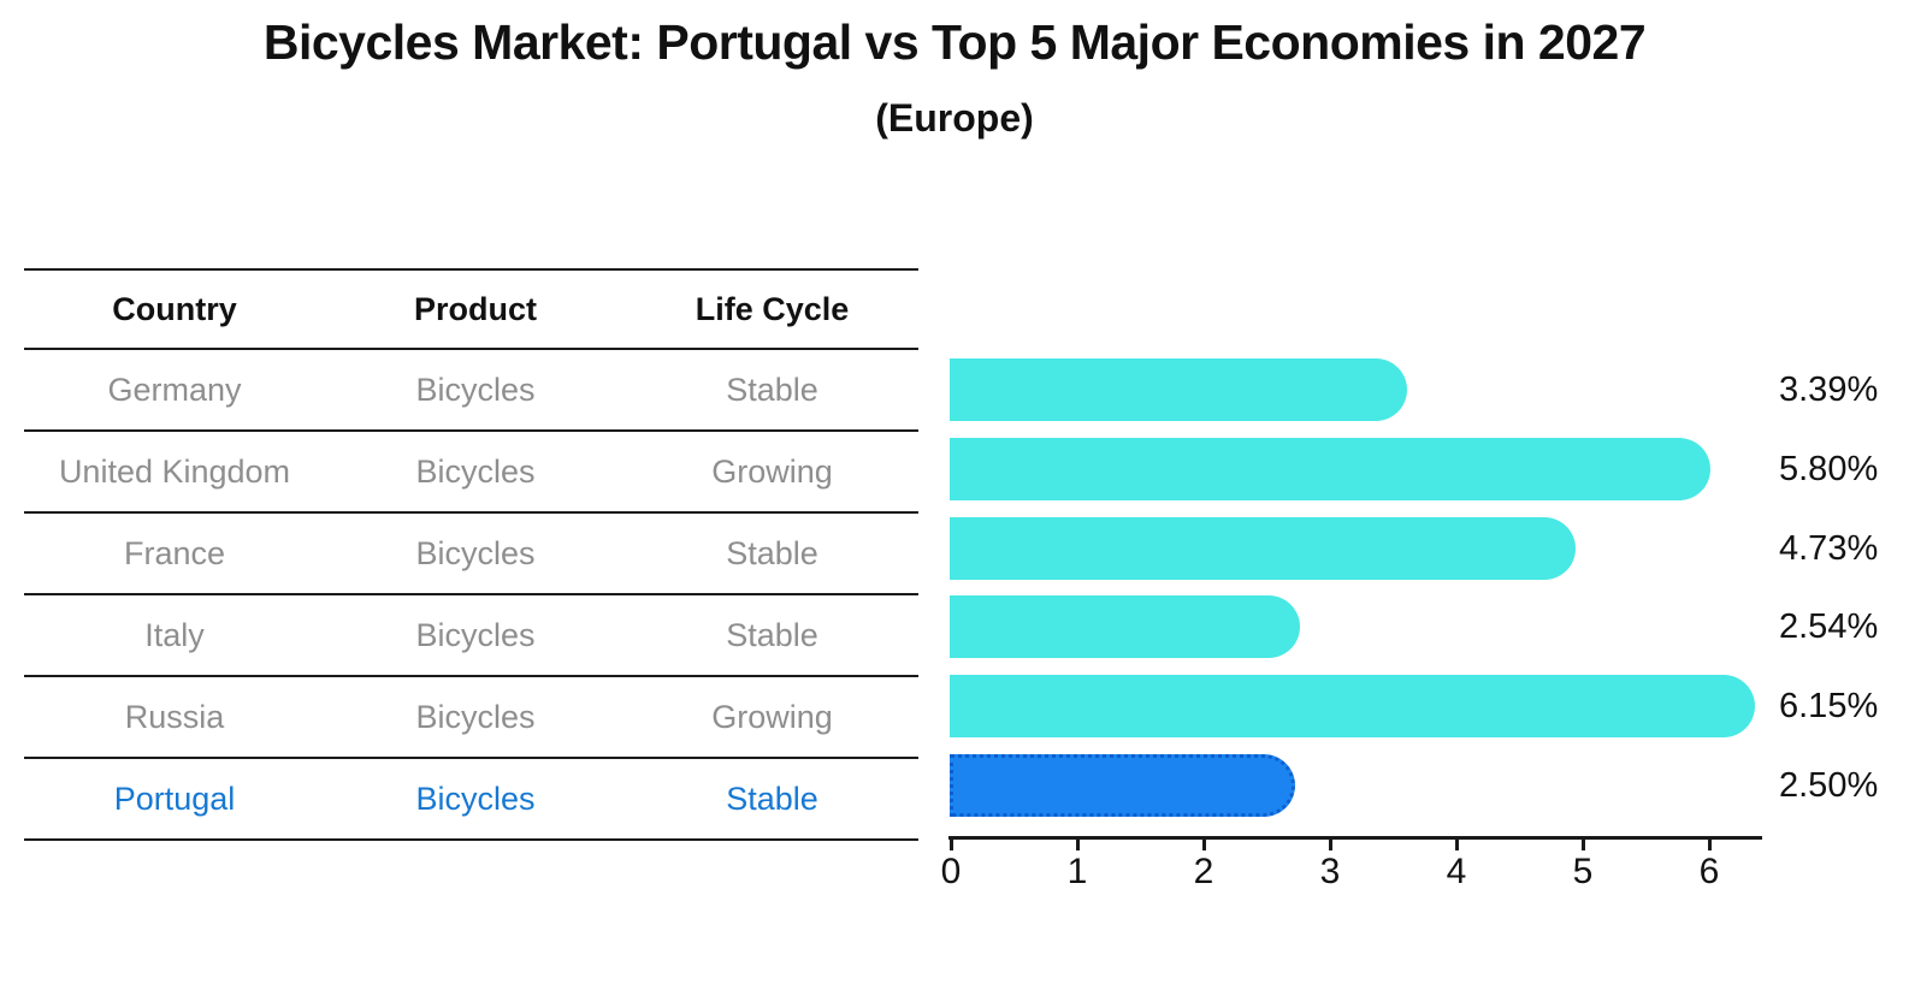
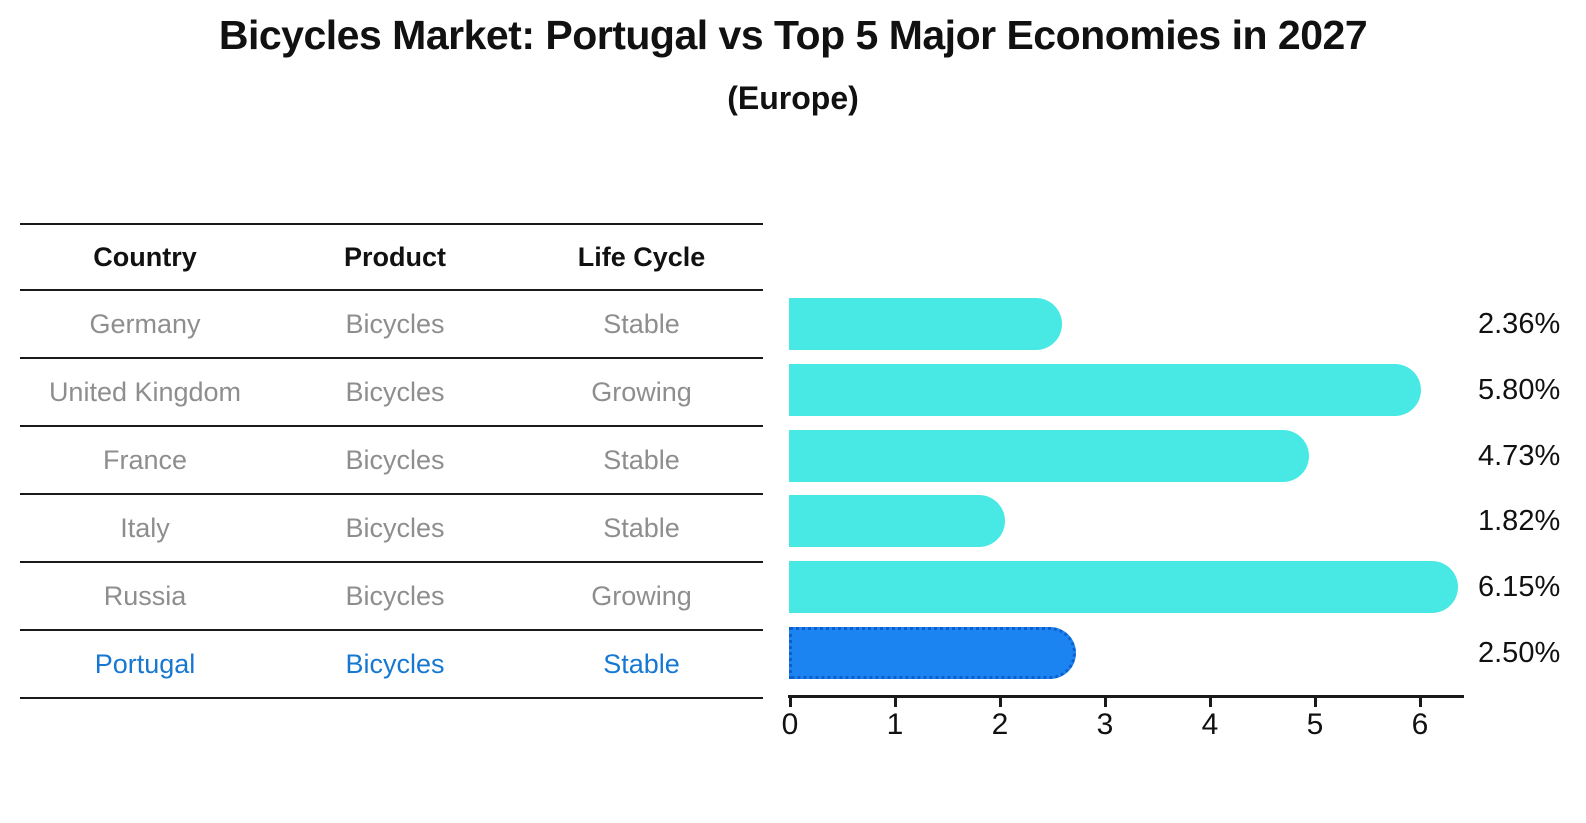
Germany: 3.39% -> 2.36%
Italy: 2.54% -> 1.82%
